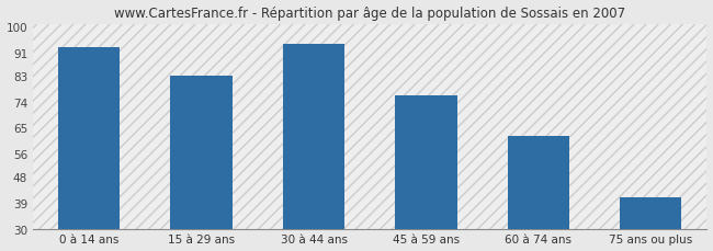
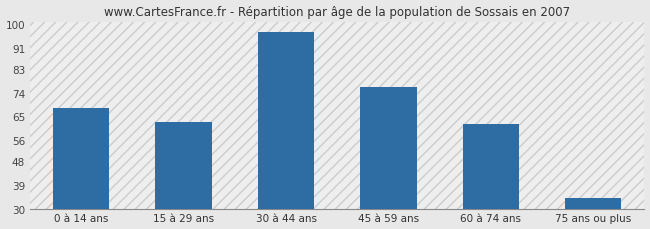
0 à 14 ans: 93 -> 68
15 à 29 ans: 83 -> 63
30 à 44 ans: 94 -> 97
75 ans ou plus: 41 -> 34
